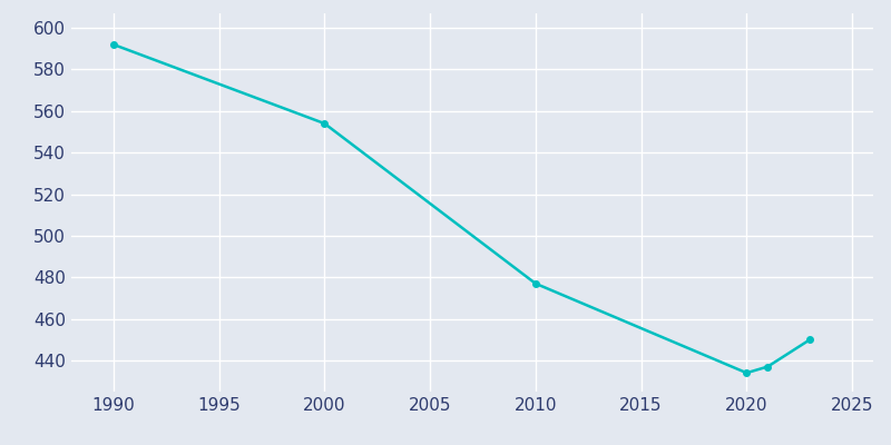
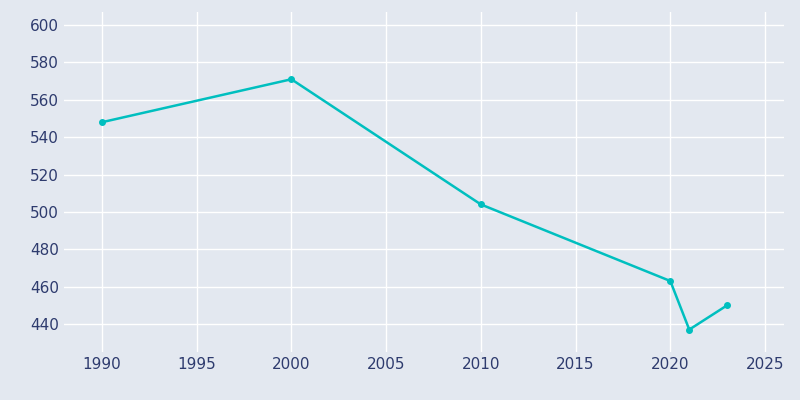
1990: 592 -> 548
2000: 554 -> 571
2010: 477 -> 504
2020: 434 -> 463
